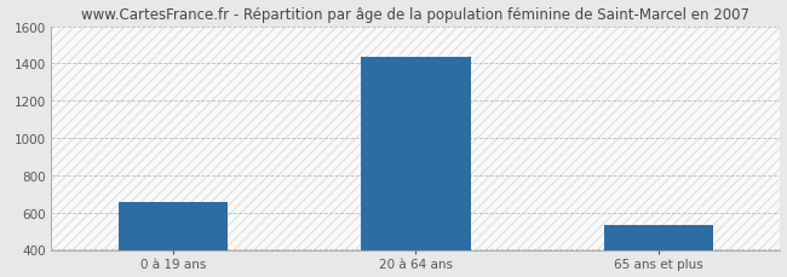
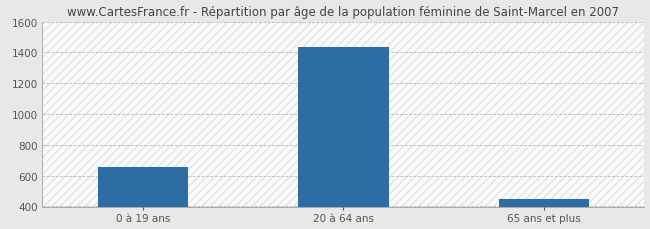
65 ans et plus: 530 -> 450
